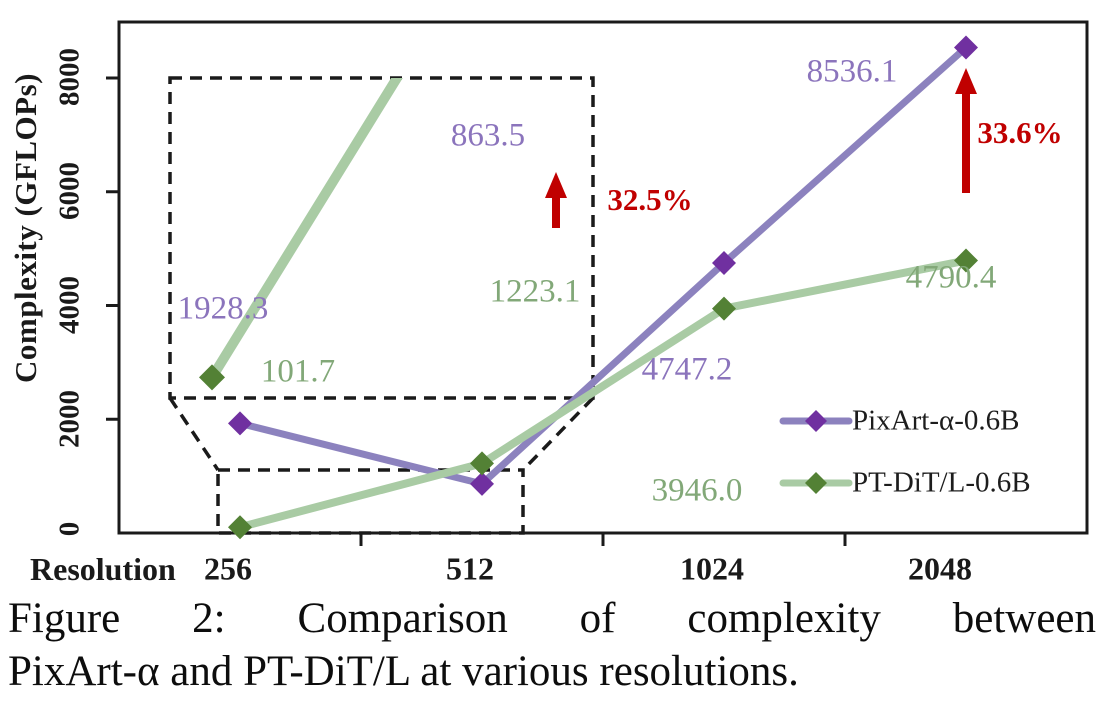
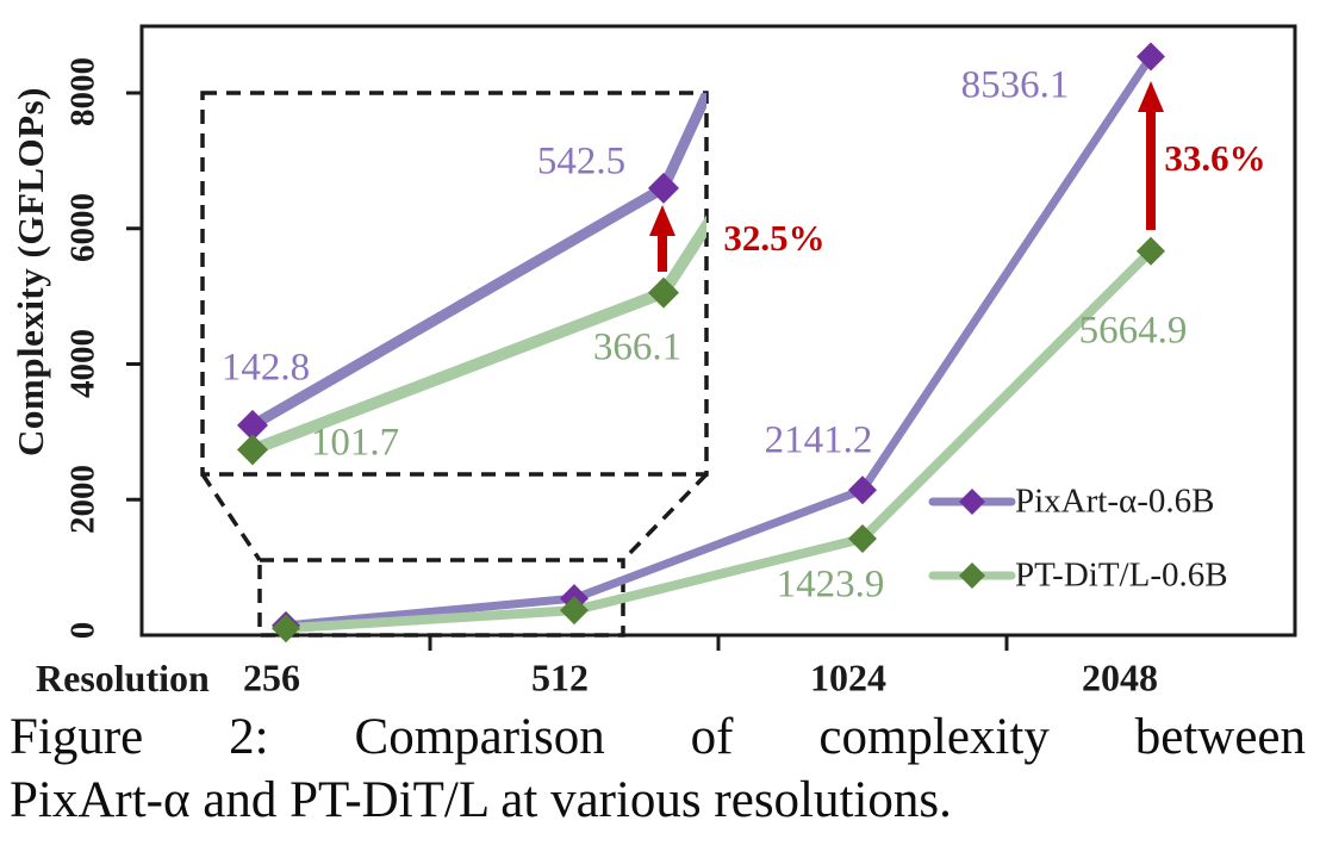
PixArt-α-0.6B/256: 1928.3 -> 142.8
PixArt-α-0.6B/512: 863.5 -> 542.5
PT-DiT/L-0.6B/512: 1223.1 -> 366.1
PixArt-α-0.6B/1024: 4747.2 -> 2141.2
PT-DiT/L-0.6B/1024: 3946.0 -> 1423.9
PT-DiT/L-0.6B/2048: 4790.4 -> 5664.9
